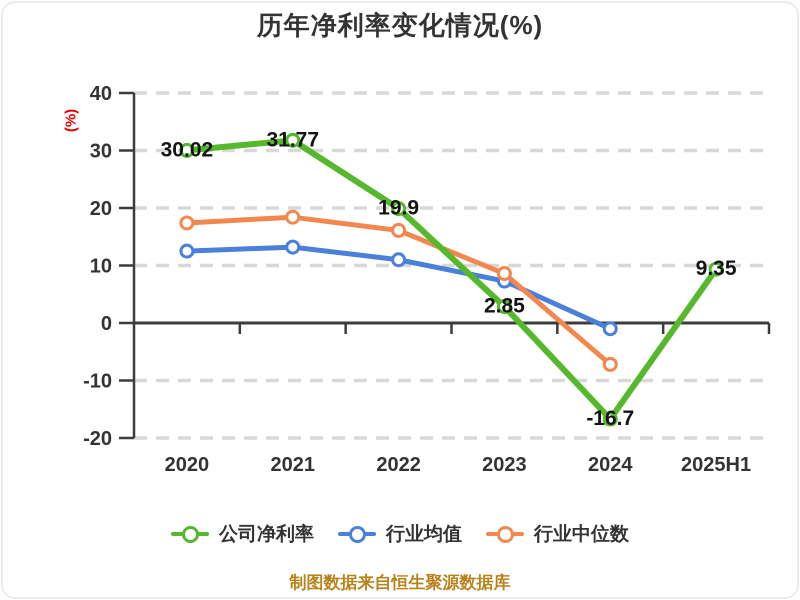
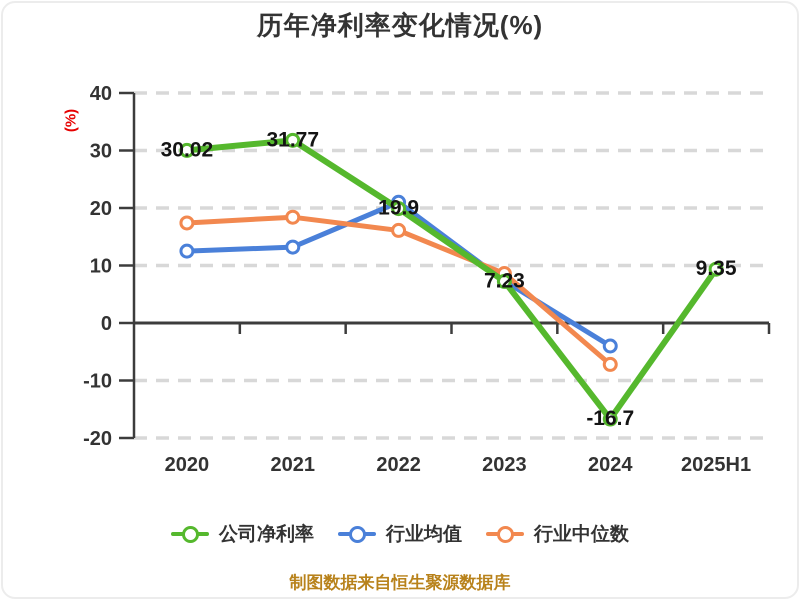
行业均值/2022: 11 -> 21
公司净利率/2023: 2.85 -> 7.23
行业均值/2024: -1 -> -4
